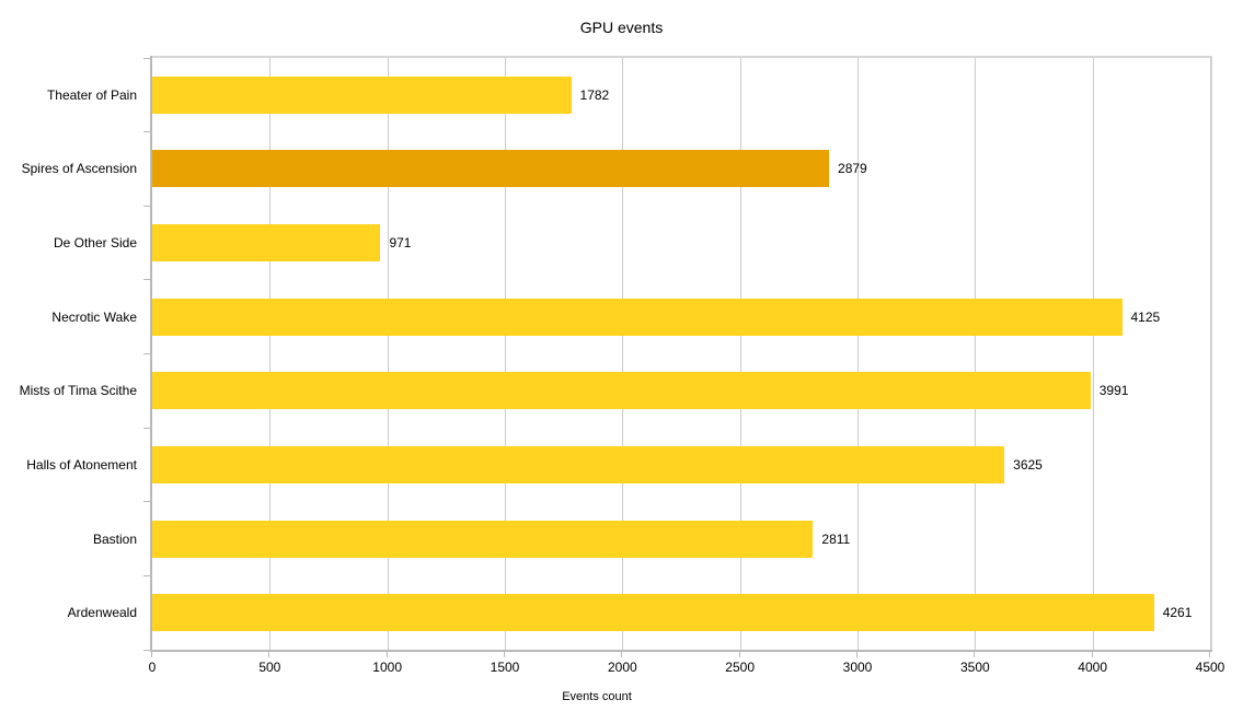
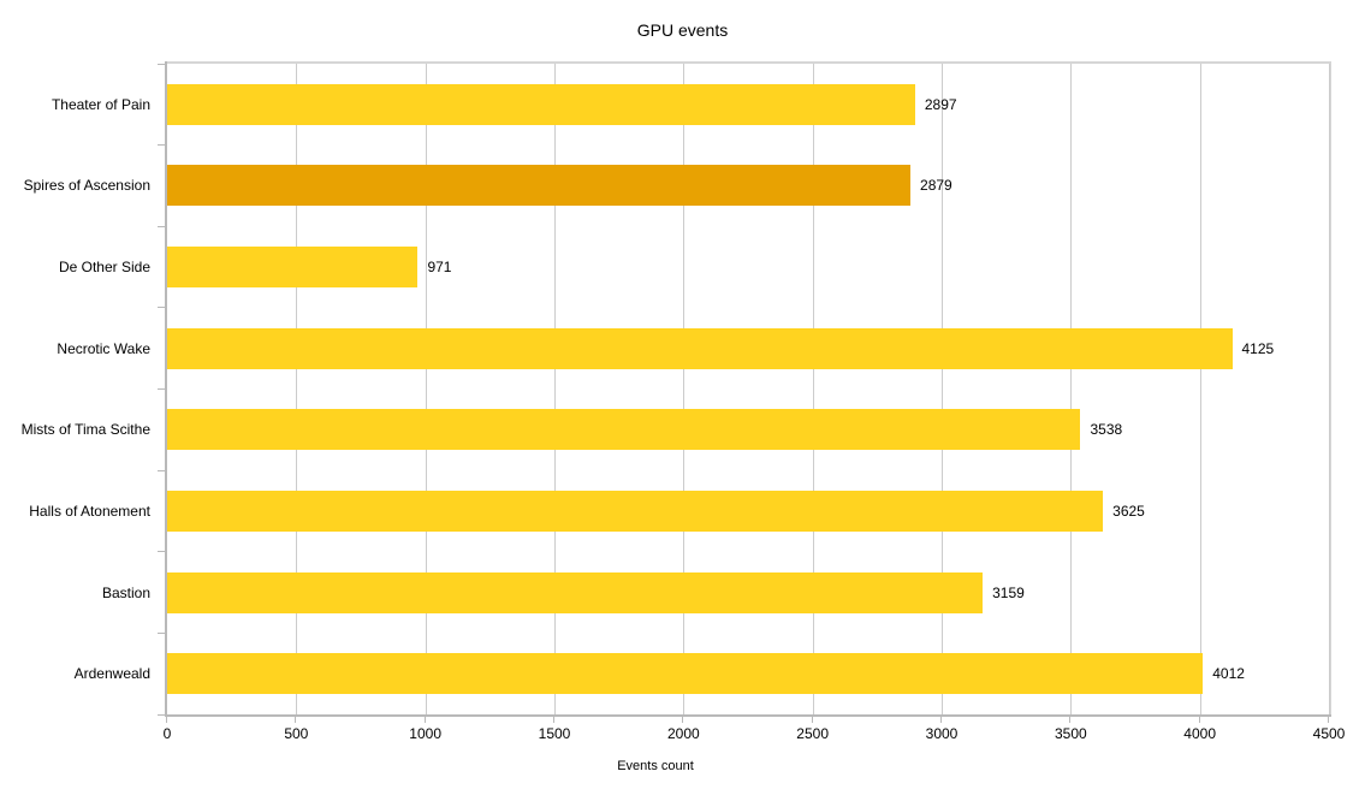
Theater of Pain: 1782 -> 2897
Mists of Tima Scithe: 3991 -> 3538
Bastion: 2811 -> 3159
Ardenweald: 4261 -> 4012
